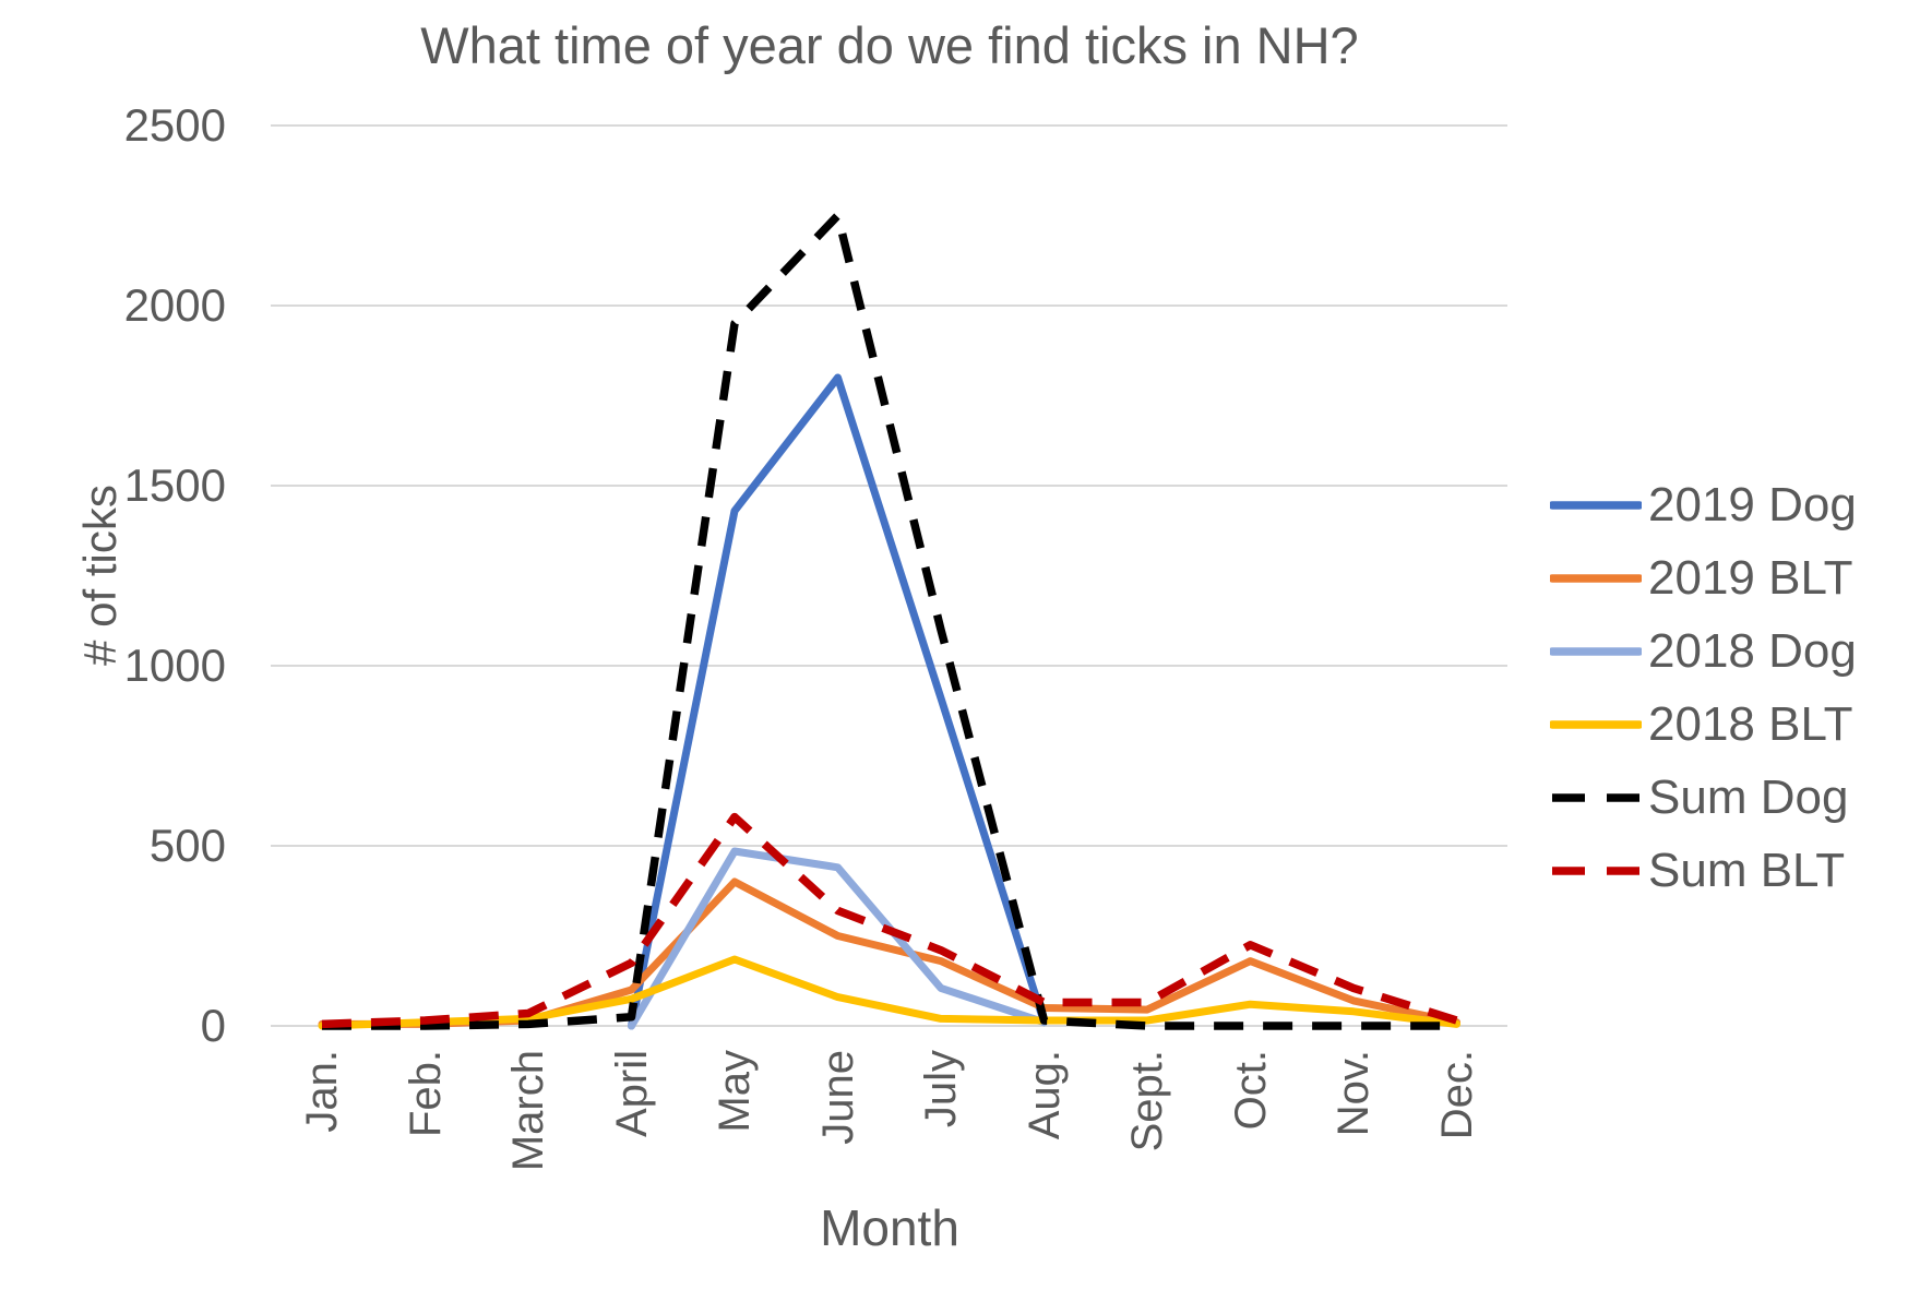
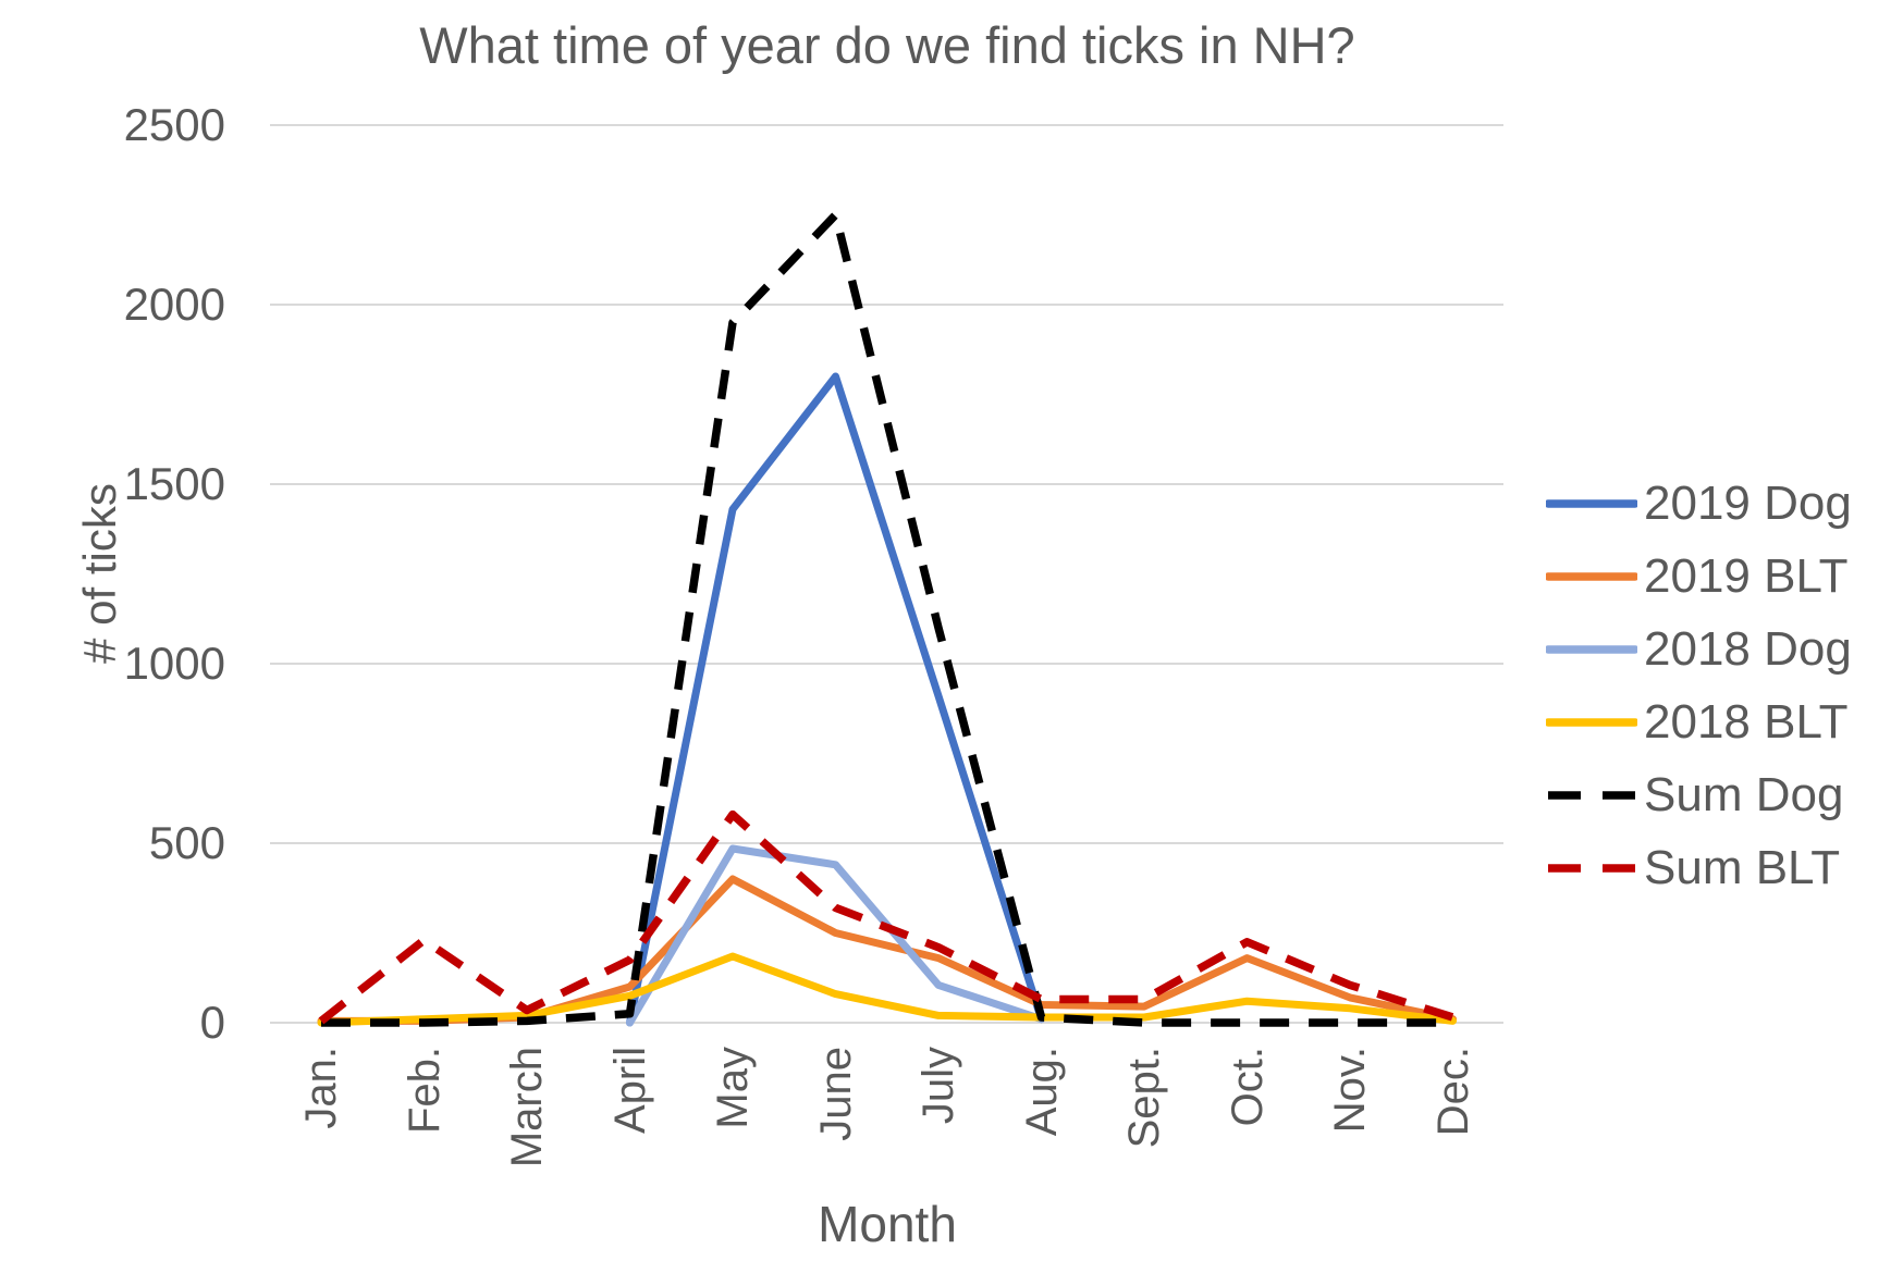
Sum BLT/Feb.: 20 -> 230
